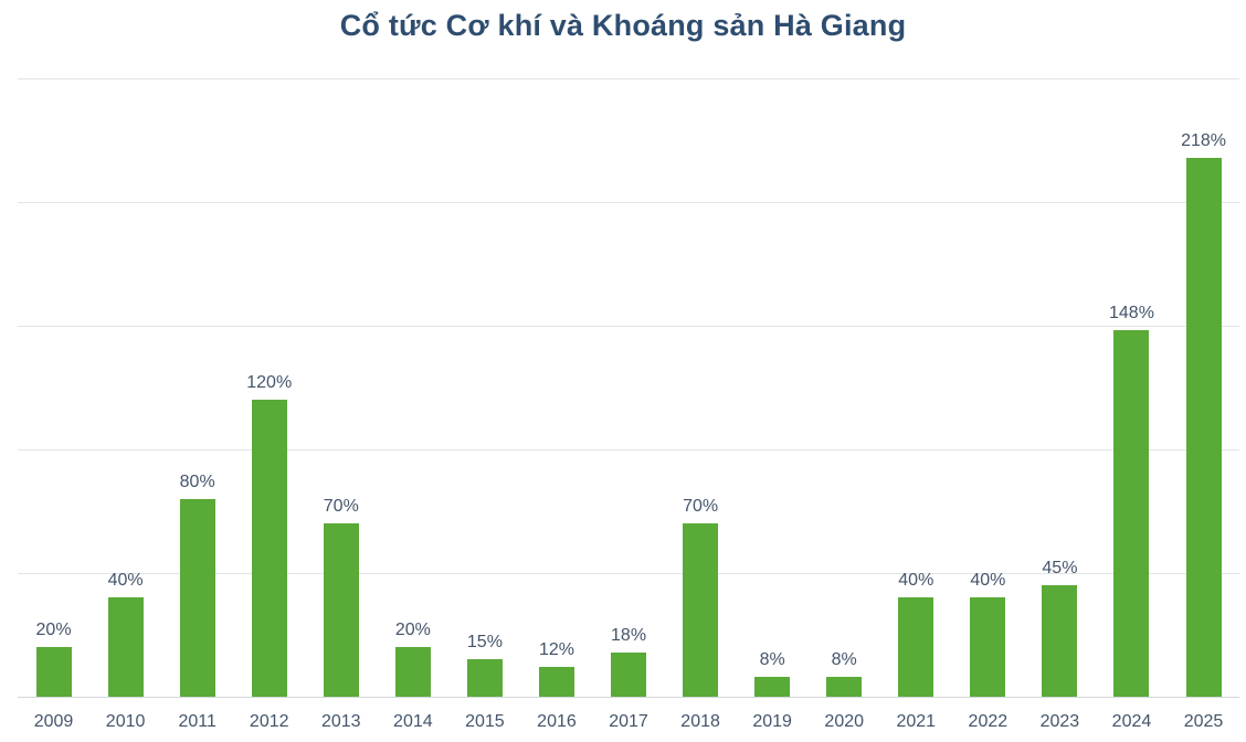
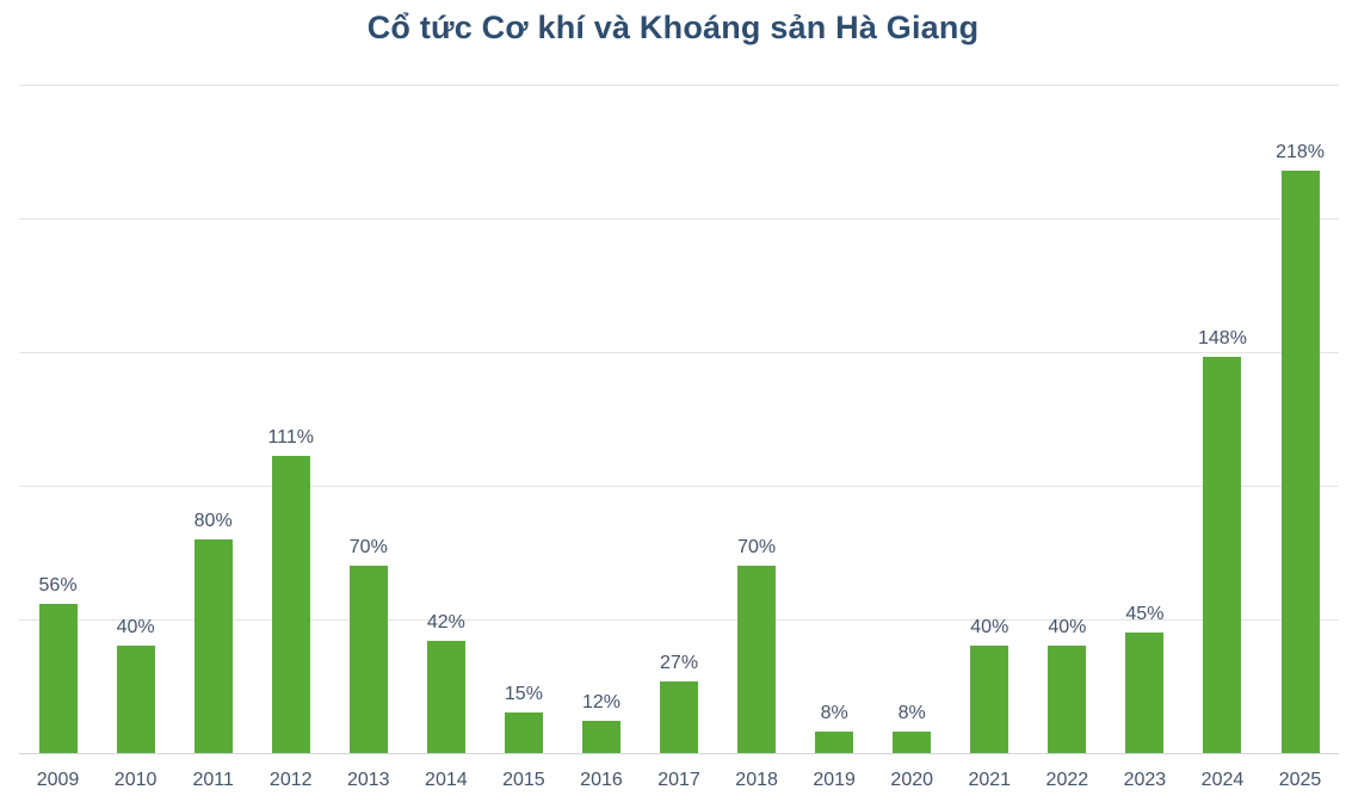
2009: 20% -> 56%
2012: 120% -> 111%
2014: 20% -> 42%
2017: 18% -> 27%
